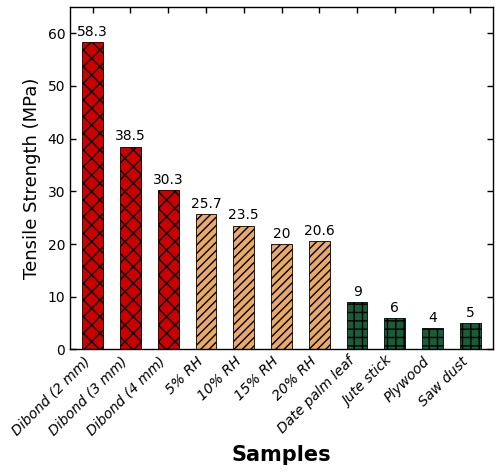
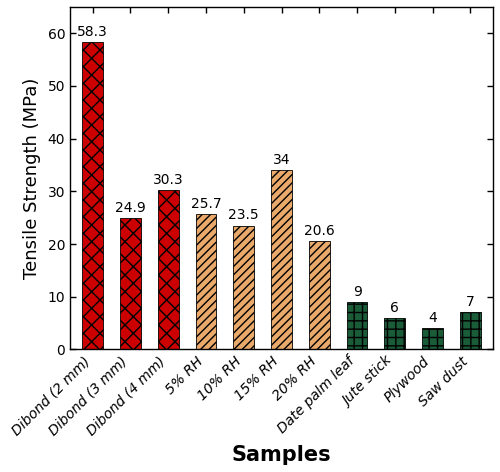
Dibond (3 mm): 38.5 -> 24.9
15% RH: 20 -> 34
Saw dust: 5 -> 7
